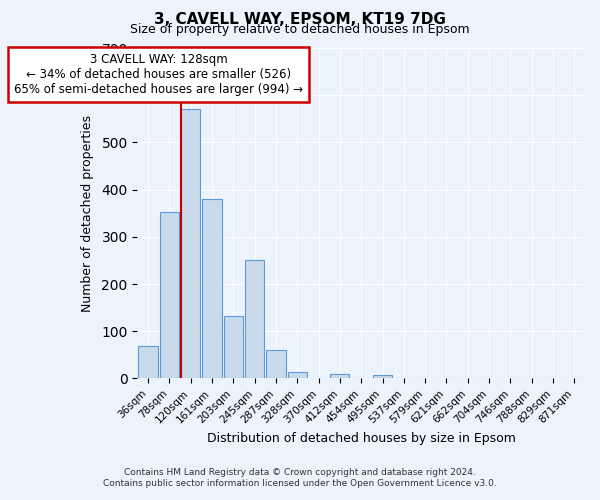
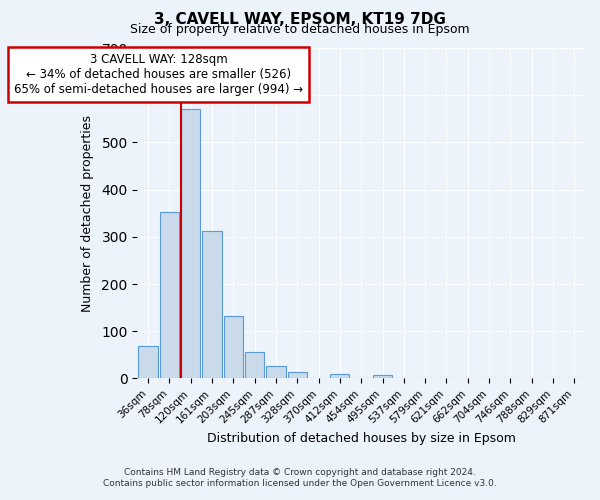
161sqm: 380 -> 312
245sqm: 250 -> 57
287sqm: 60 -> 27
